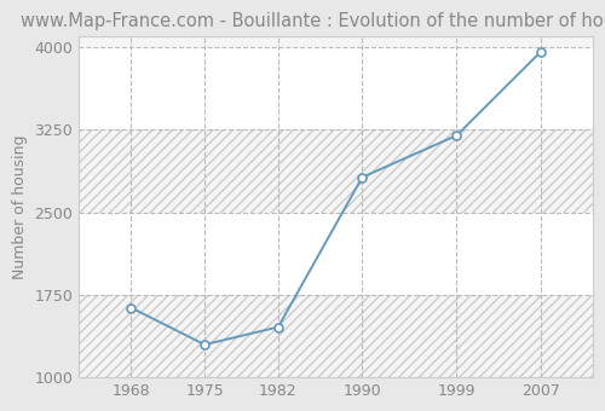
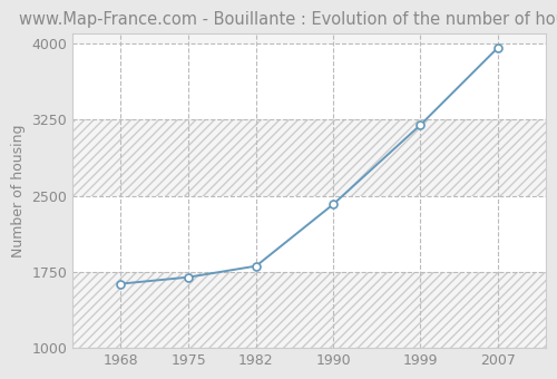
1975: 1300 -> 1700
1982: 1460 -> 1810
1990: 2820 -> 2420
